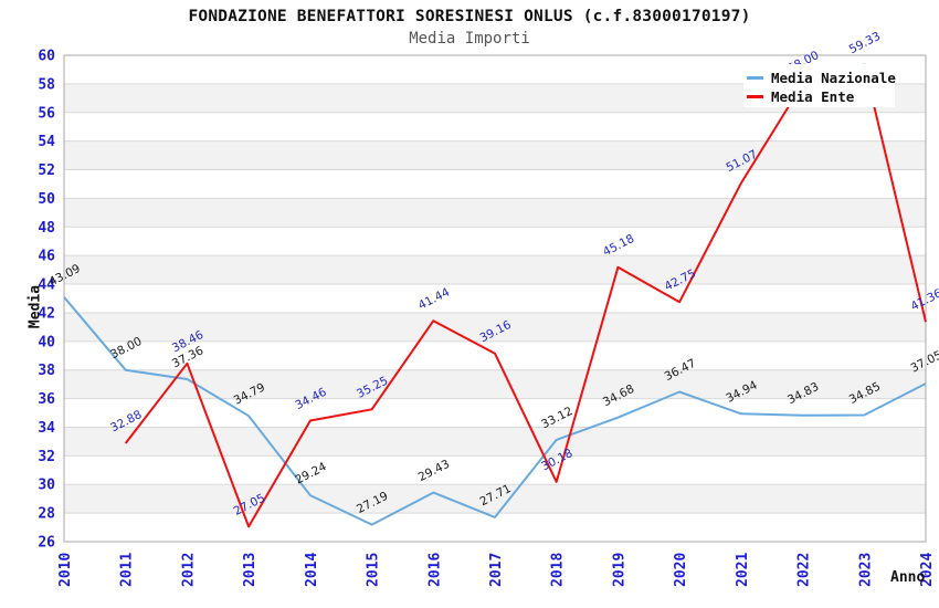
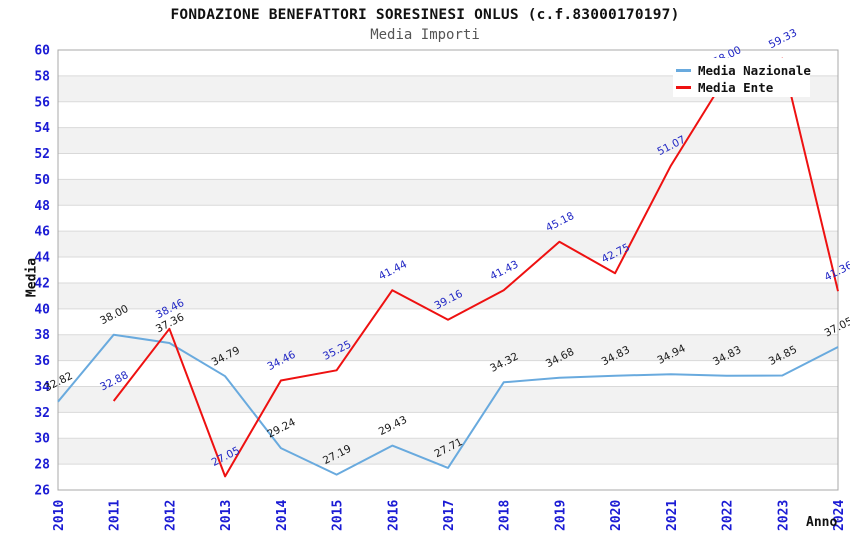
Media Nazionale/2010: 43.09 -> 32.82
Media Nazionale/2018: 33.12 -> 34.32
Media Ente/2018: 30.18 -> 41.43
Media Nazionale/2020: 36.47 -> 34.83
